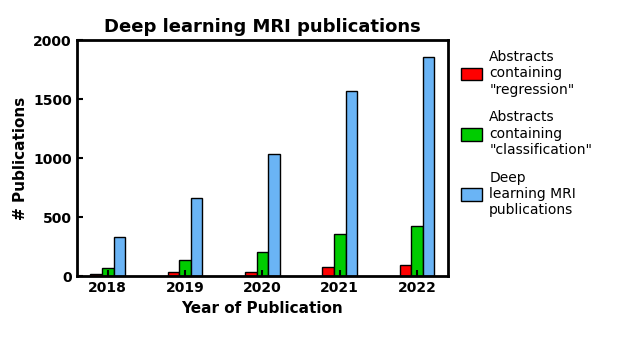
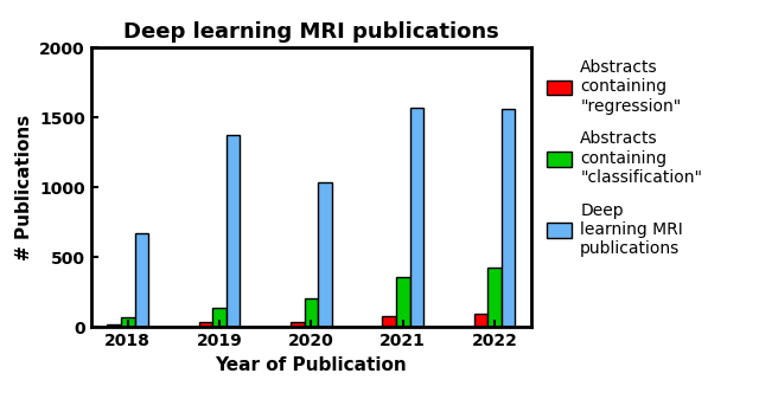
Deep learning MRI publications/2018: 330 -> 670
Deep learning MRI publications/2019: 660 -> 1380
Deep learning MRI publications/2022: 1860 -> 1560
